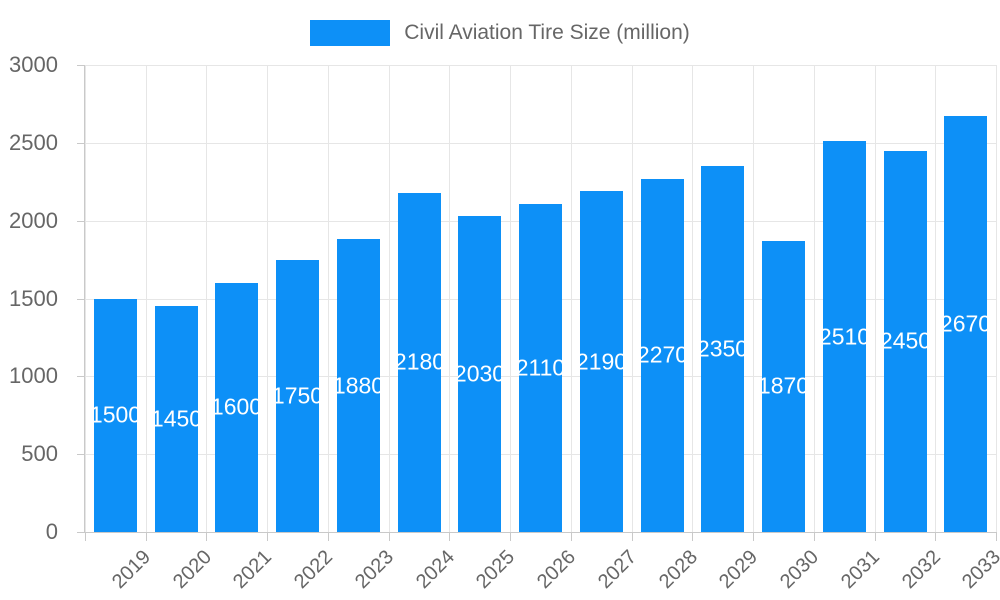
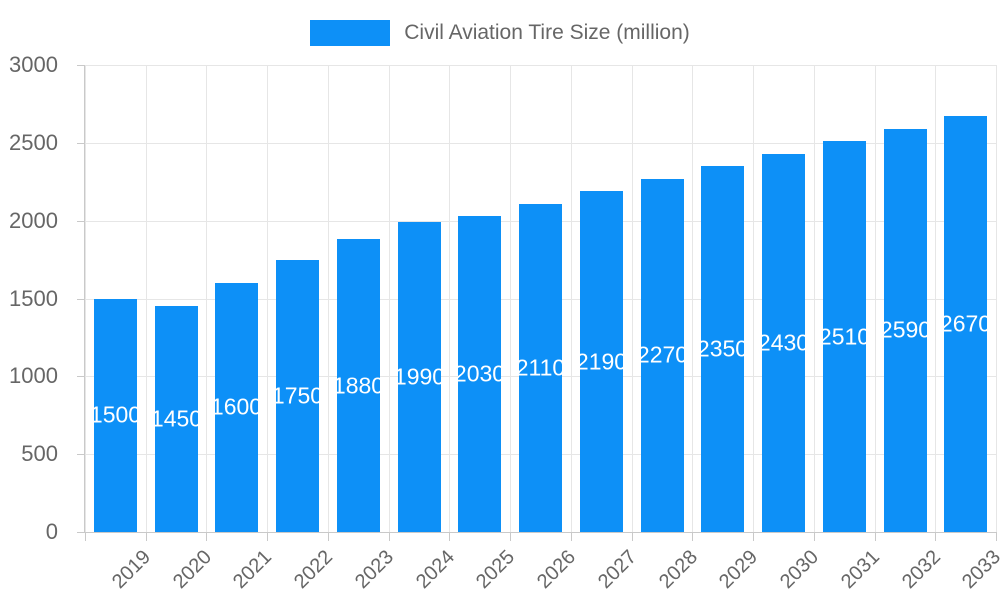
2024: 2180 -> 1990
2030: 1870 -> 2430
2032: 2450 -> 2590
